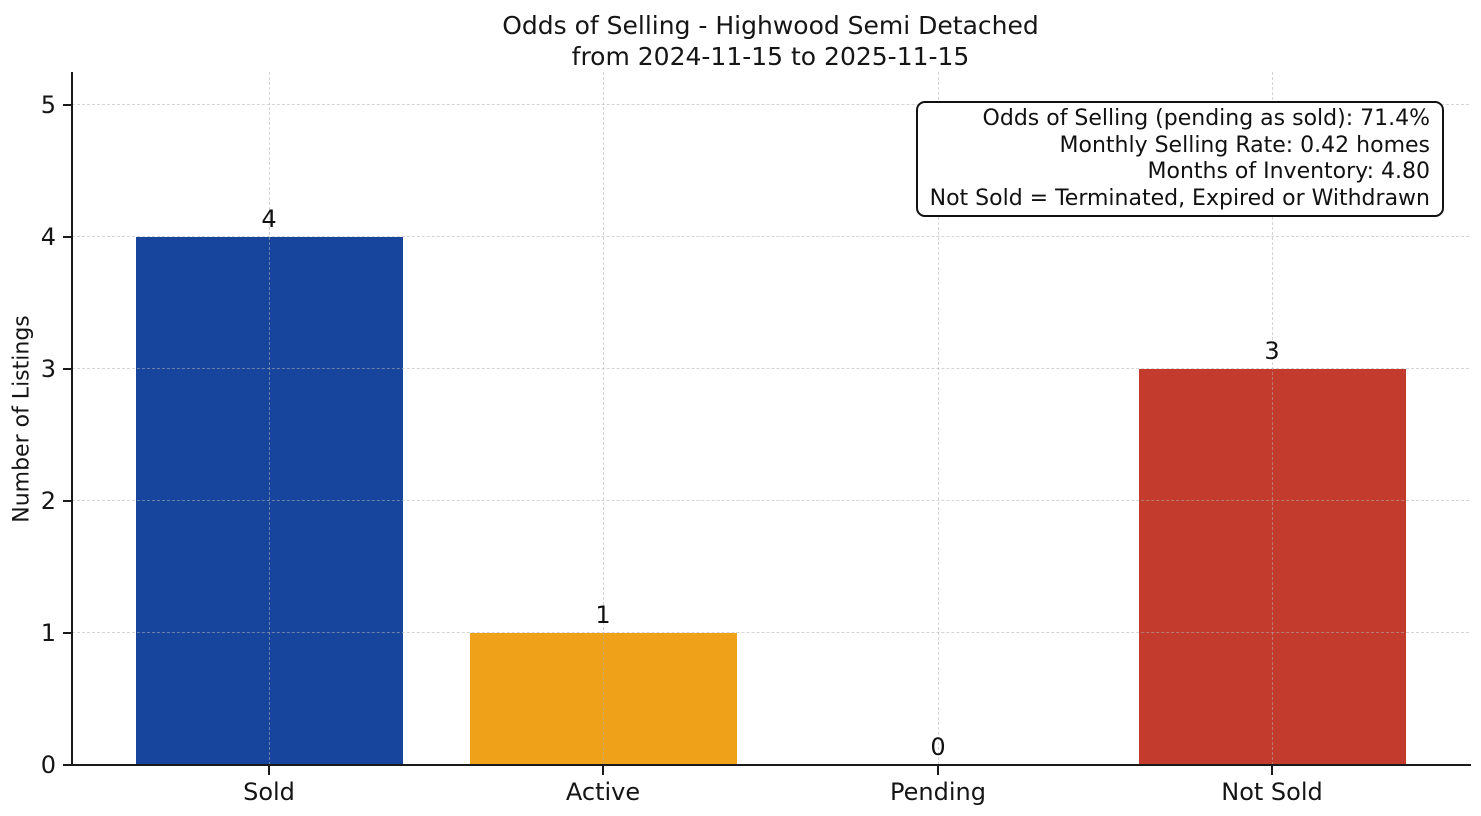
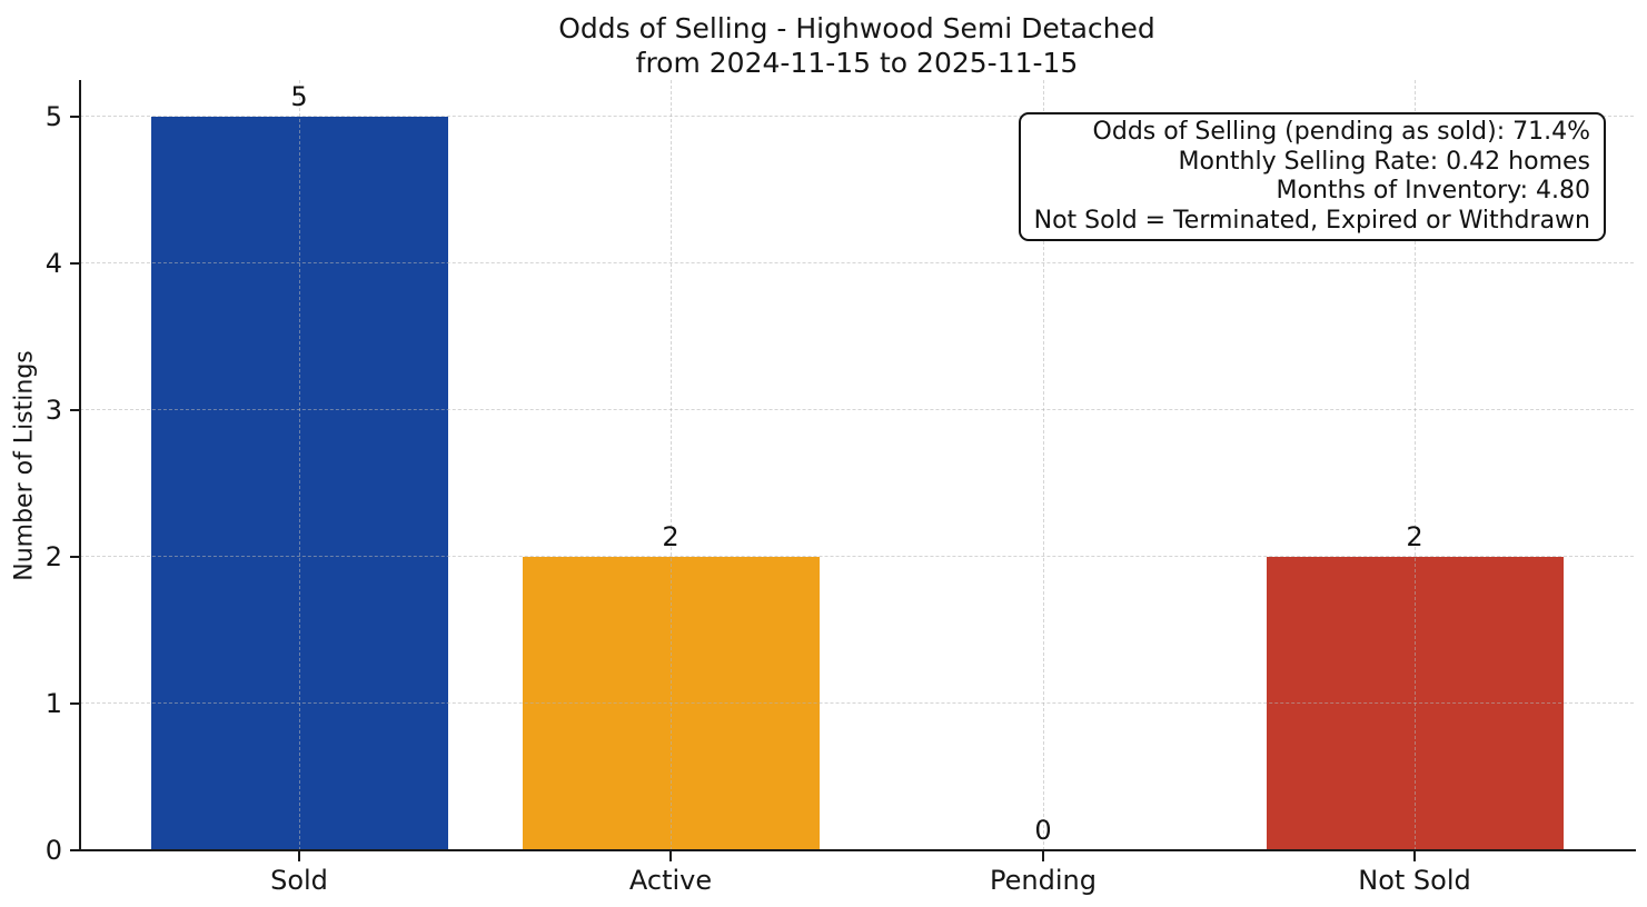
Sold: 4 -> 5
Active: 1 -> 2
Not Sold: 3 -> 2
